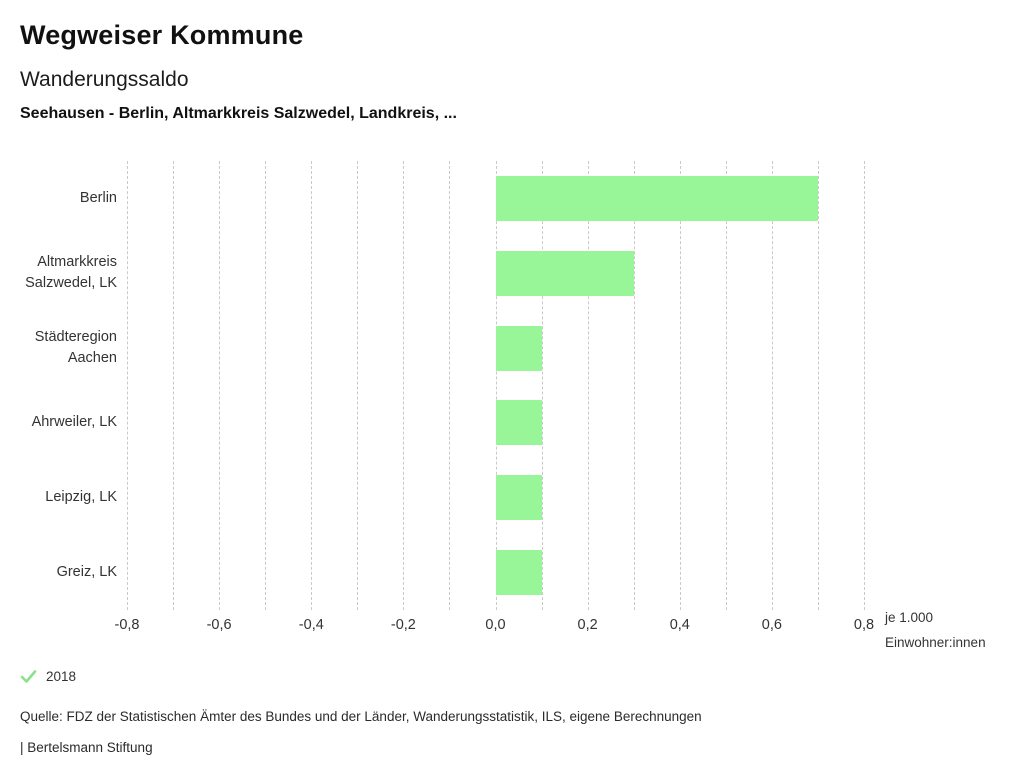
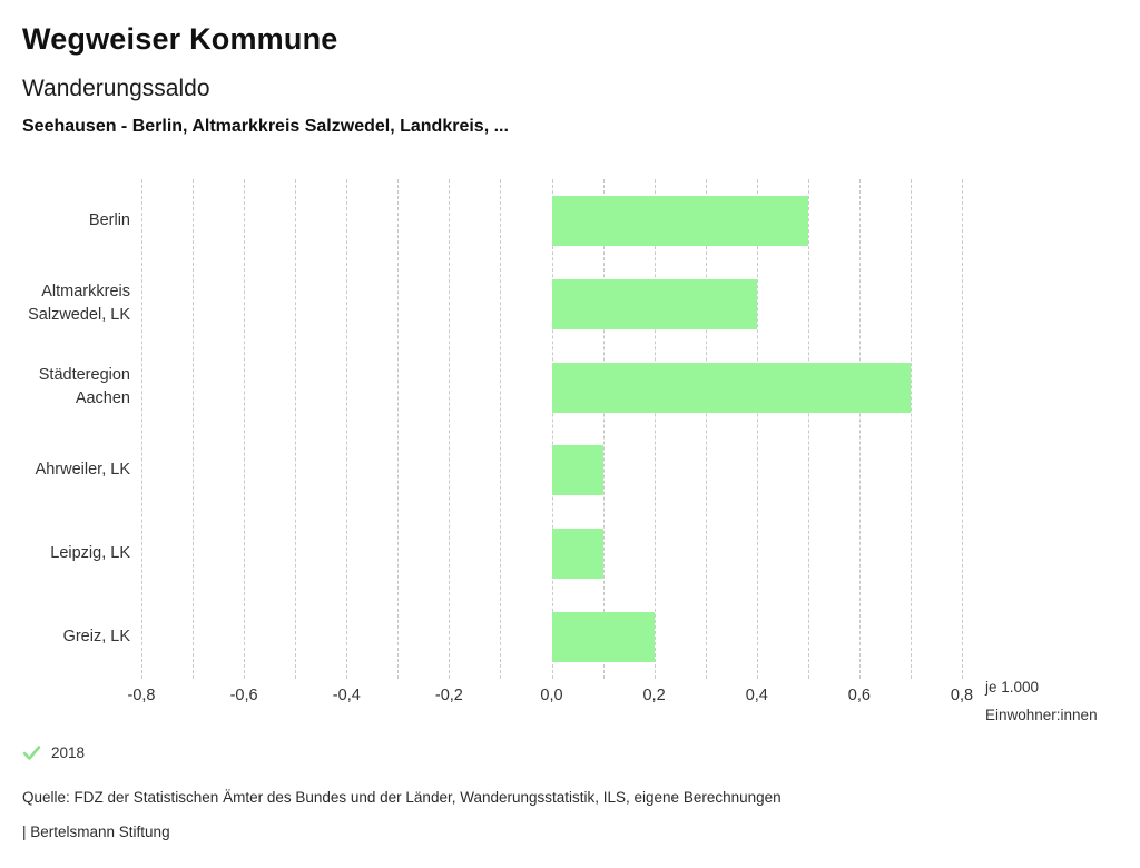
Berlin: 0,7 -> 0,5
Altmarkkreis Salzwedel, LK: 0,3 -> 0,4
Städteregion Aachen: 0,1 -> 0,7
Greiz, LK: 0,1 -> 0,2
